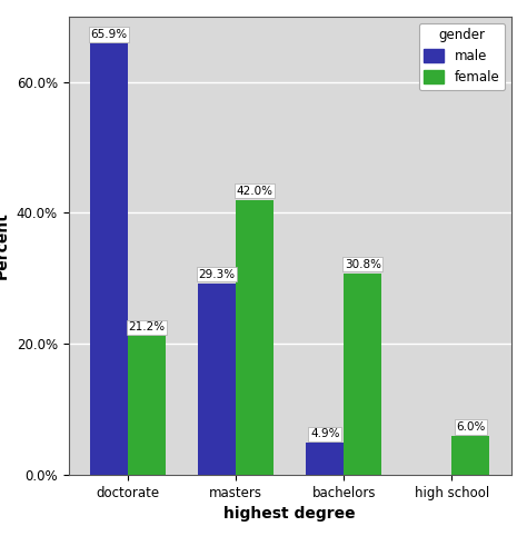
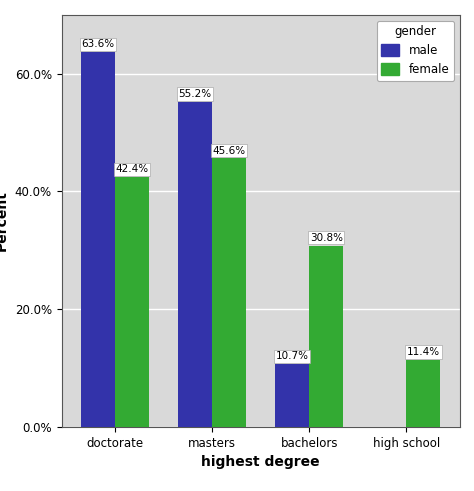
male/doctorate: 65.9% -> 63.6%
female/doctorate: 21.2% -> 42.4%
male/masters: 29.3% -> 55.2%
female/masters: 42.0% -> 45.6%
male/bachelors: 4.9% -> 10.7%
female/high school: 6.0% -> 11.4%
